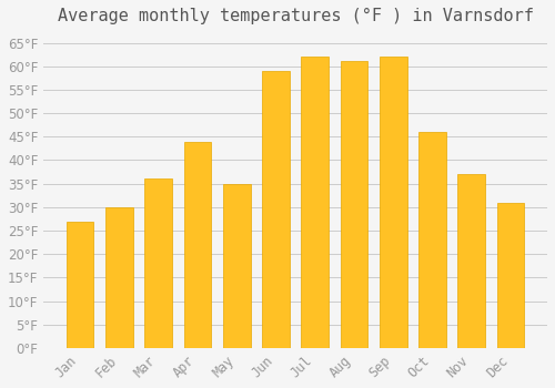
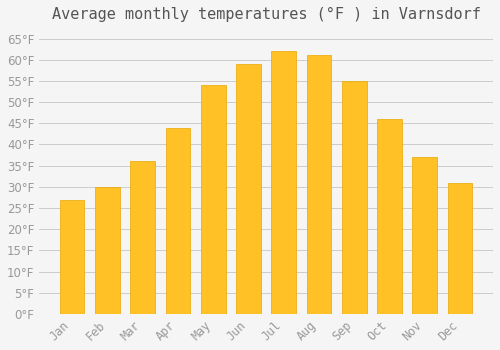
May: 35°F -> 54°F
Sep: 62°F -> 55°F
